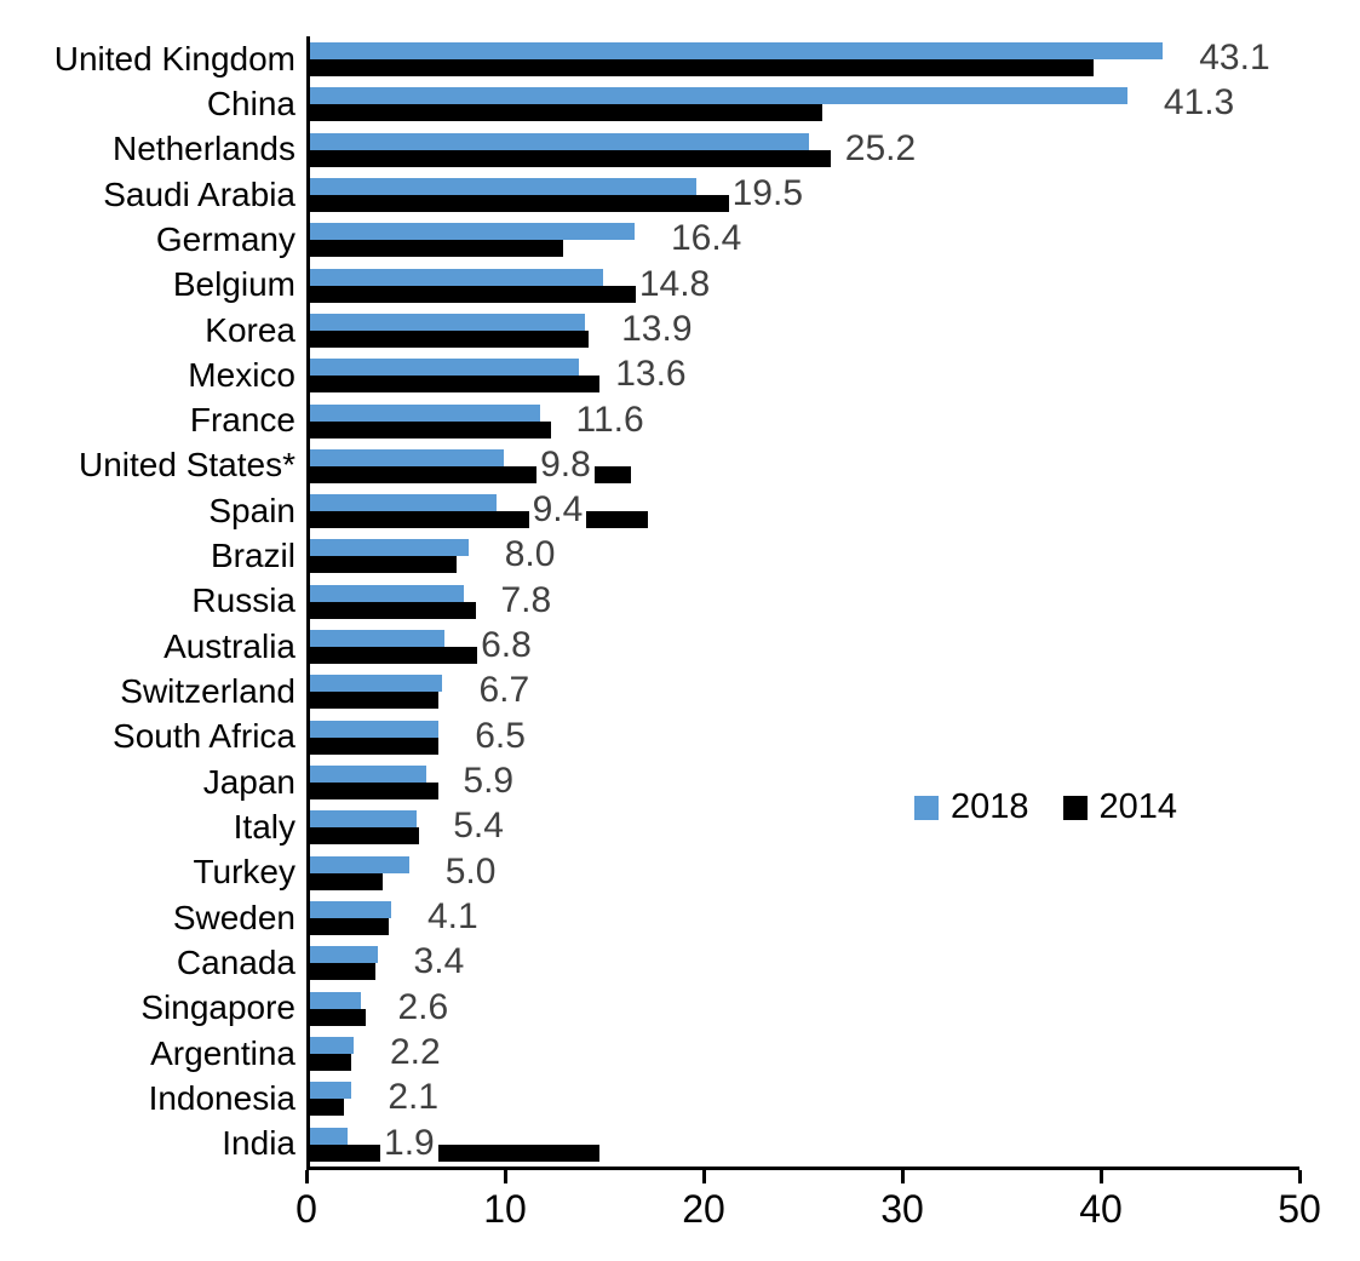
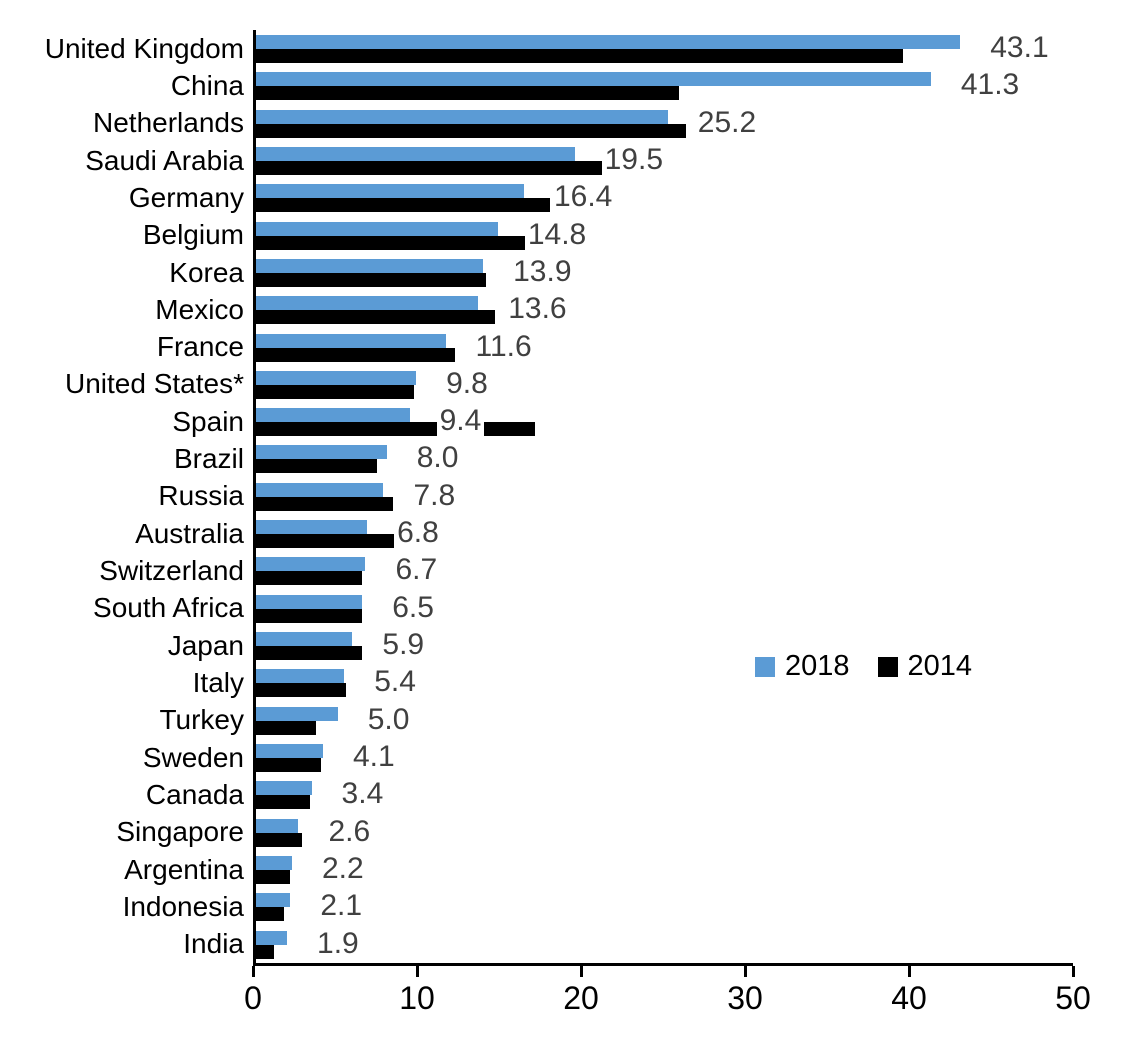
2014/Germany: 12.8 -> 18.0
2014/United States*: 16.2 -> 9.7
2014/India: 14.6 -> 1.1
